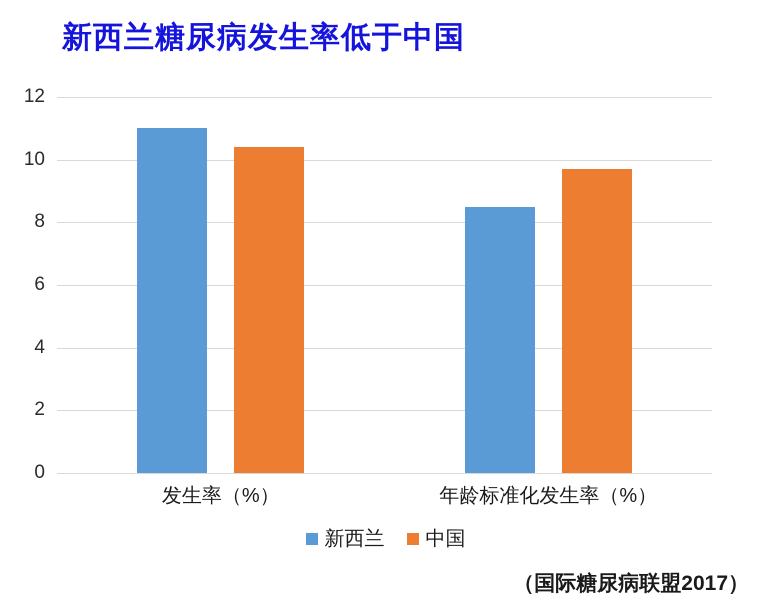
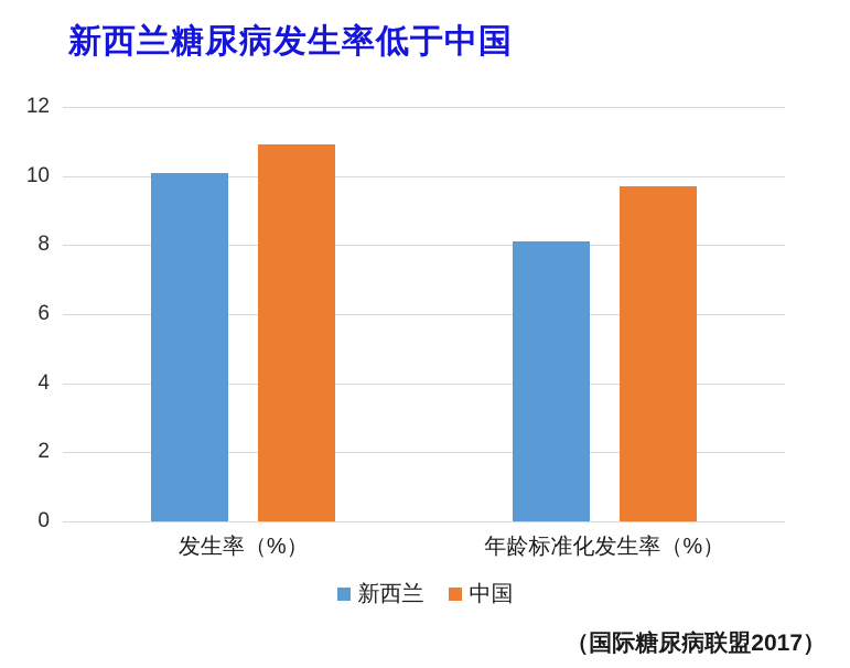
新西兰/发生率（%）: 11.0 -> 10.1
中国/发生率（%）: 10.4 -> 10.9
新西兰/年龄标准化发生率（%）: 8.5 -> 8.1
